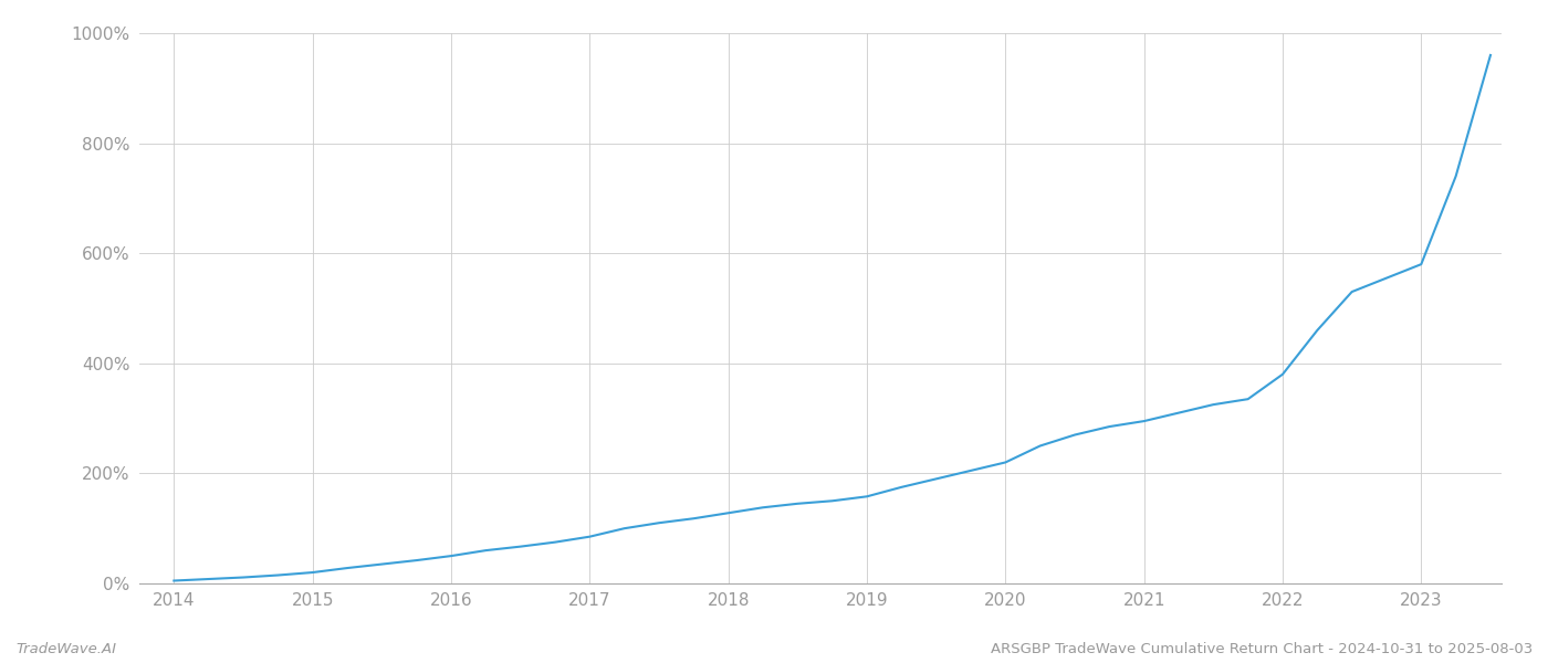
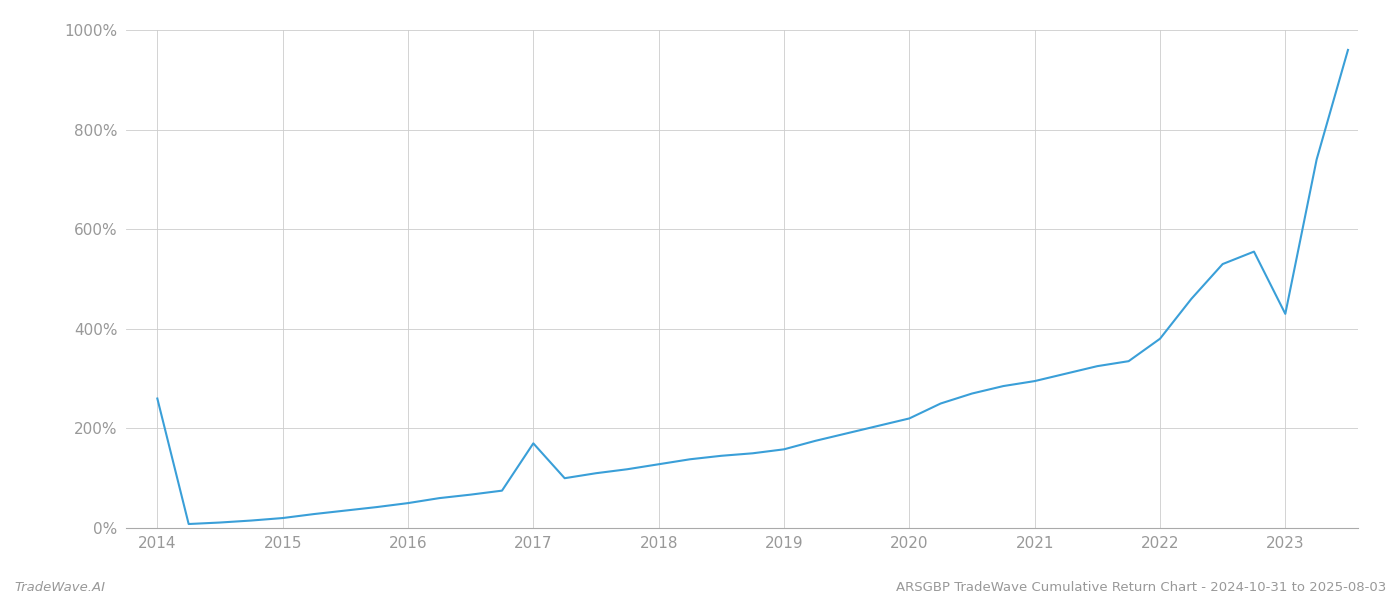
2014: 5% -> 260%
2017: 85% -> 170%
2023: 580% -> 430%
